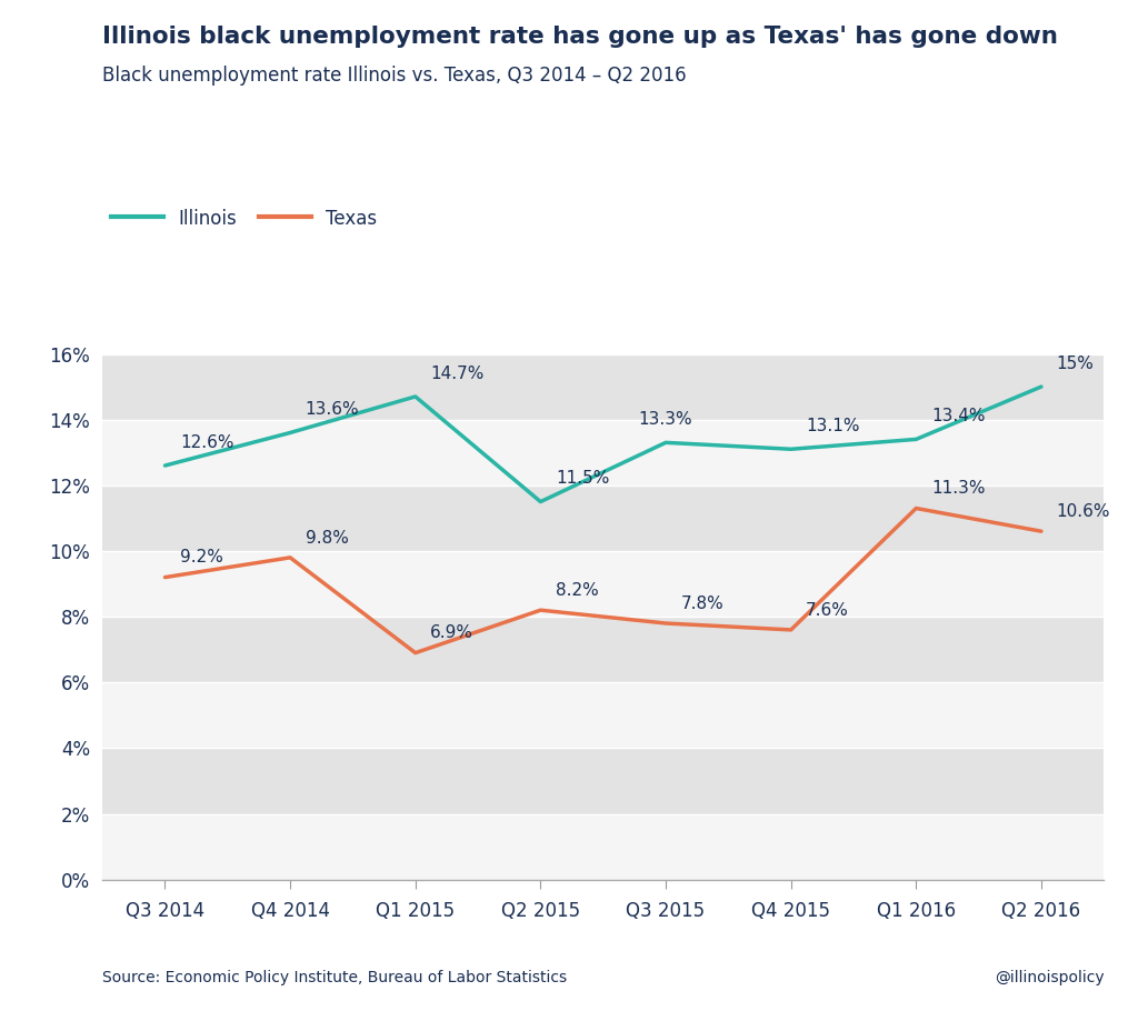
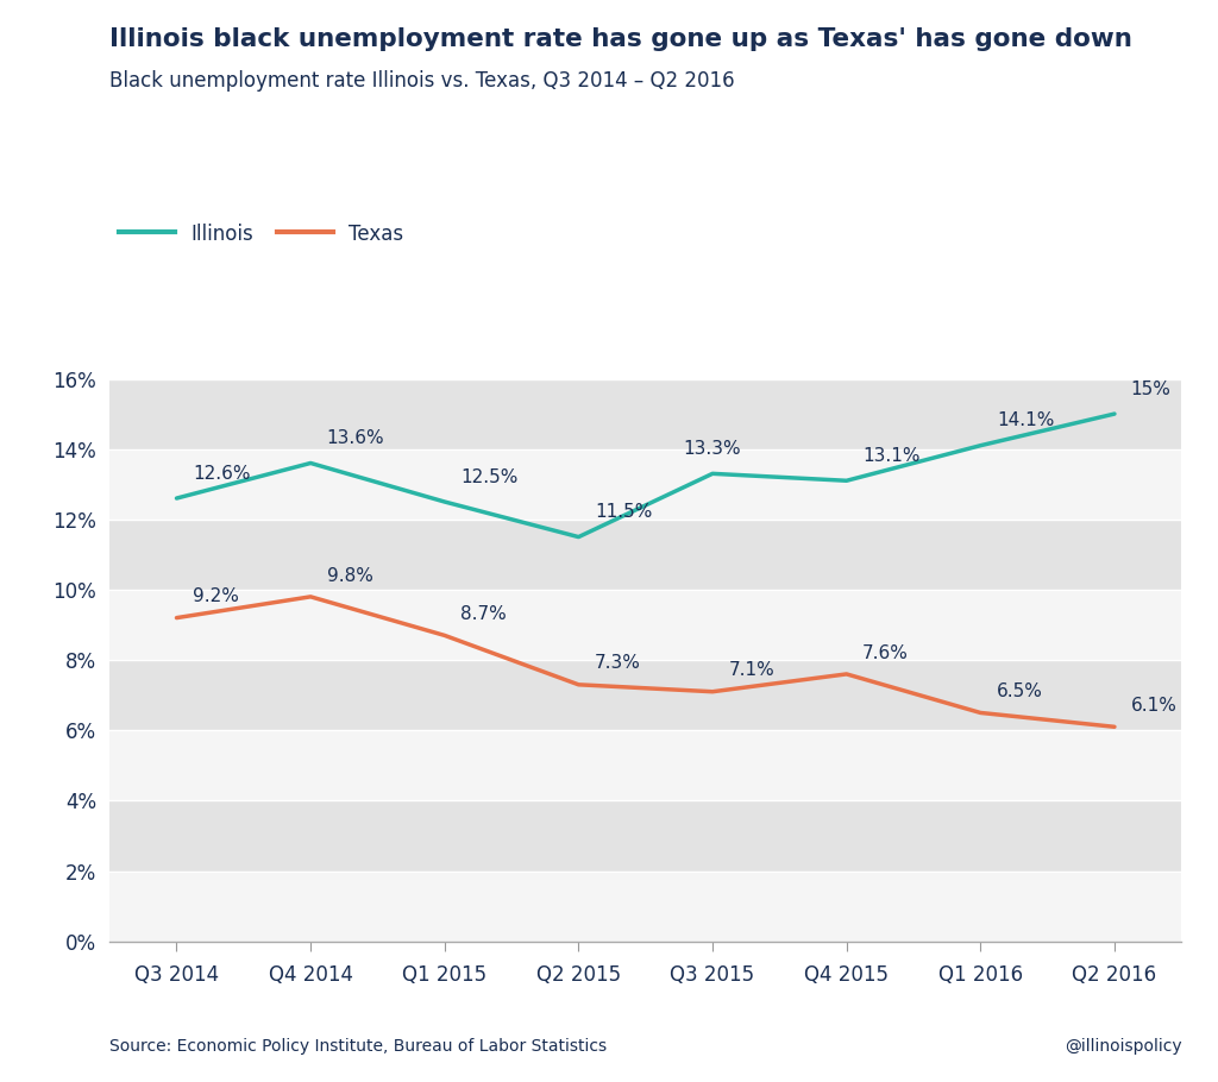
Illinois/Q1 2015: 14.7% -> 12.5%
Texas/Q1 2015: 6.9% -> 8.7%
Texas/Q2 2015: 8.2% -> 7.3%
Texas/Q3 2015: 7.8% -> 7.1%
Illinois/Q1 2016: 13.4% -> 14.1%
Texas/Q1 2016: 11.3% -> 6.5%
Texas/Q2 2016: 10.6% -> 6.1%
